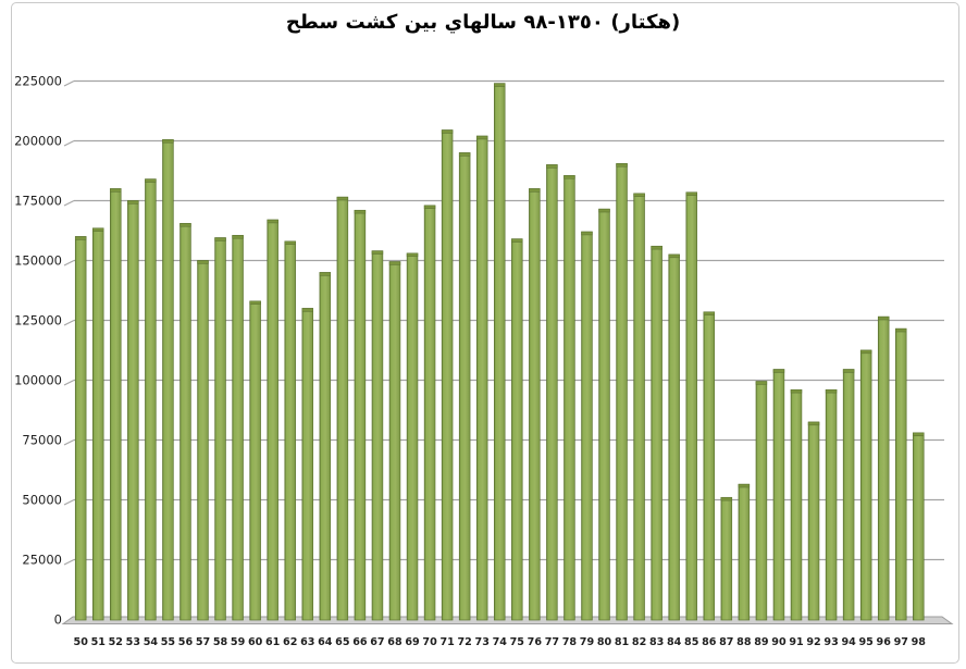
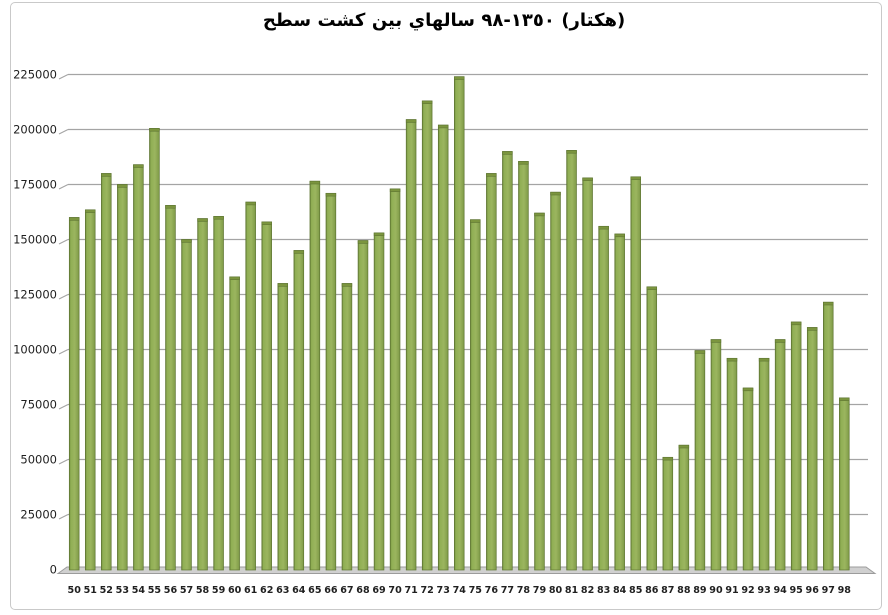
67: 154000 -> 130000
72: 195000 -> 213000
96: 126000 -> 110000
